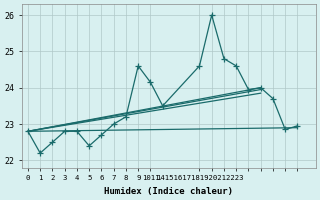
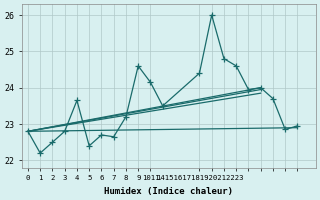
4: 22.80 -> 23.65
7: 23.00 -> 22.65
14151617181920212223: 24.60 -> 24.40
